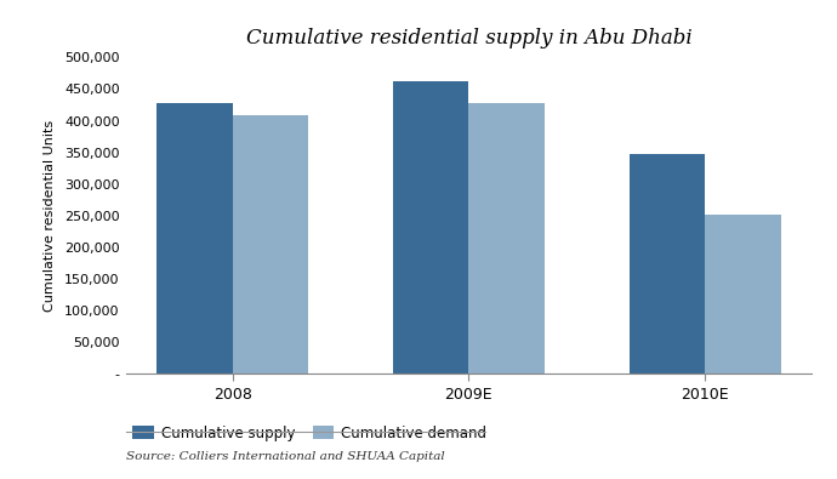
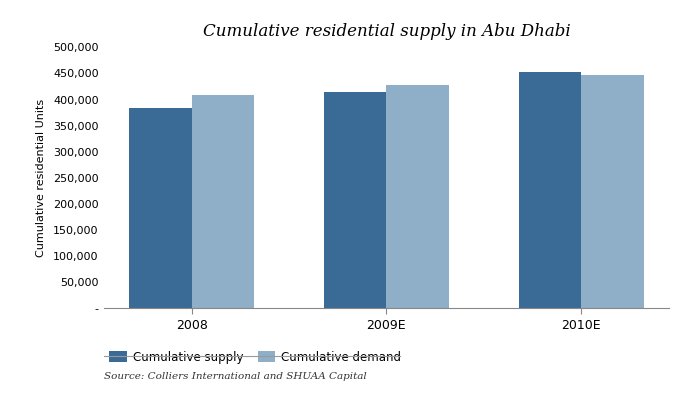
Cumulative supply/2008: 428,000 -> 383,000
Cumulative supply/2009E: 462,000 -> 415,000
Cumulative supply/2010E: 348,000 -> 452,000
Cumulative demand/2010E: 252,000 -> 448,000
